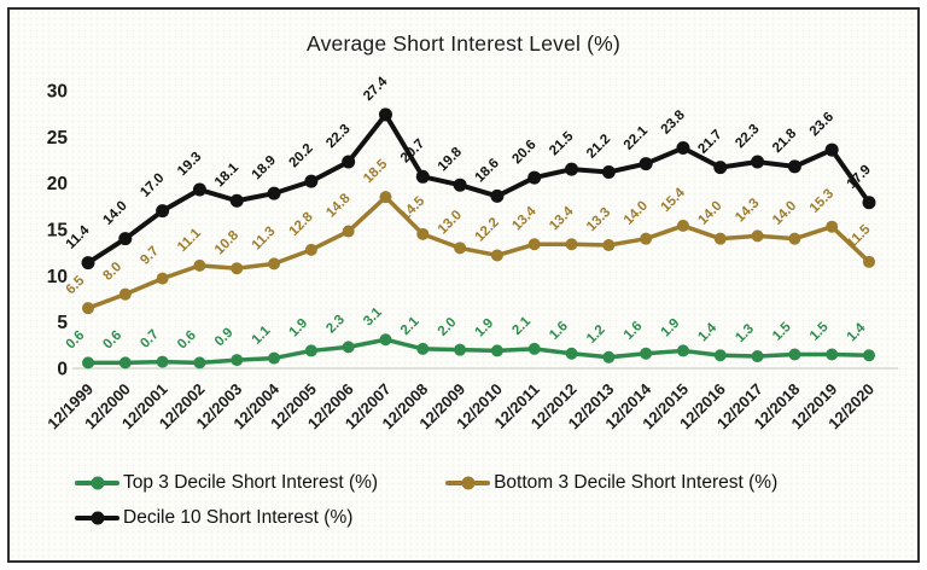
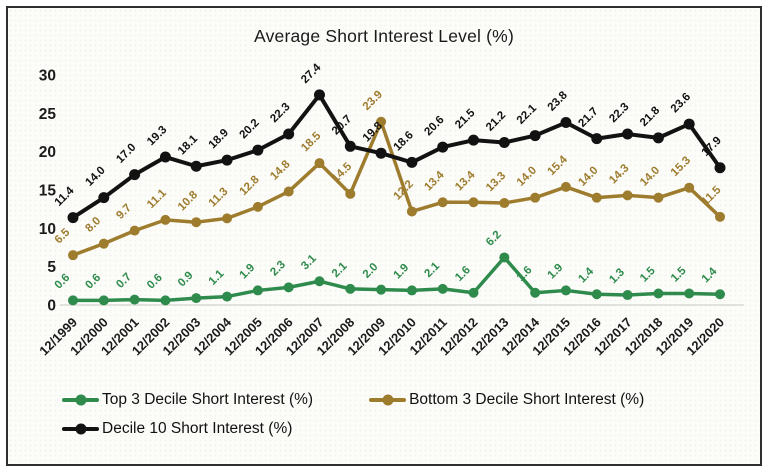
Bottom 3 Decile Short Interest (%)/12/2009: 13.0 -> 23.9
Top 3 Decile Short Interest (%)/12/2013: 1.2 -> 6.2
